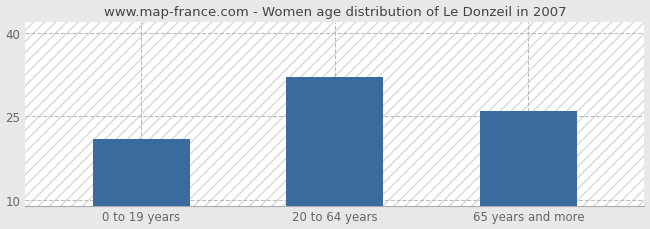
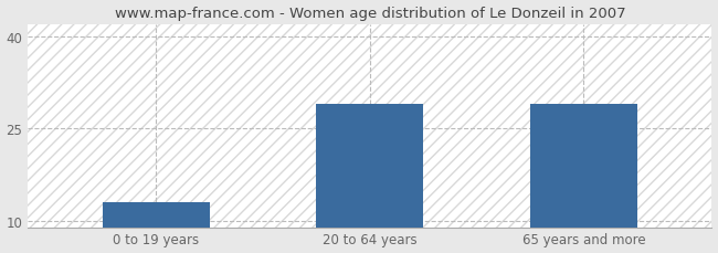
0 to 19 years: 21 -> 13
20 to 64 years: 32 -> 29
65 years and more: 26 -> 29
